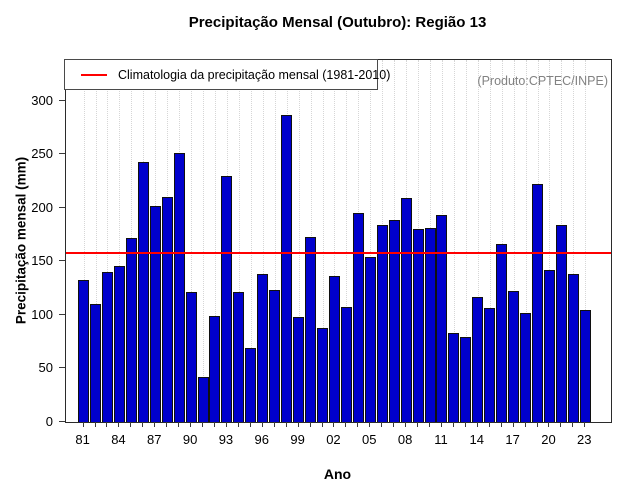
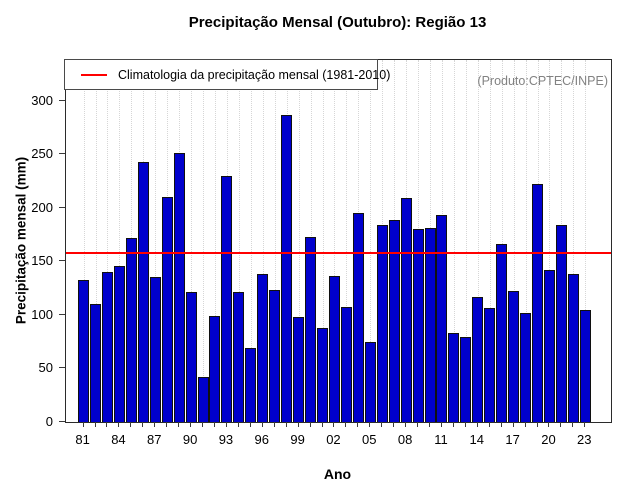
87: 202 -> 135
05: 154 -> 75
